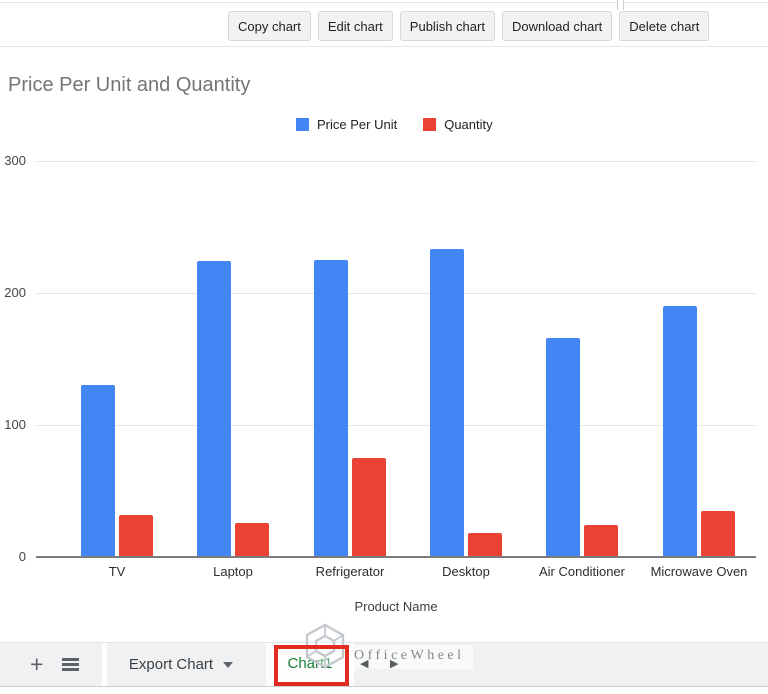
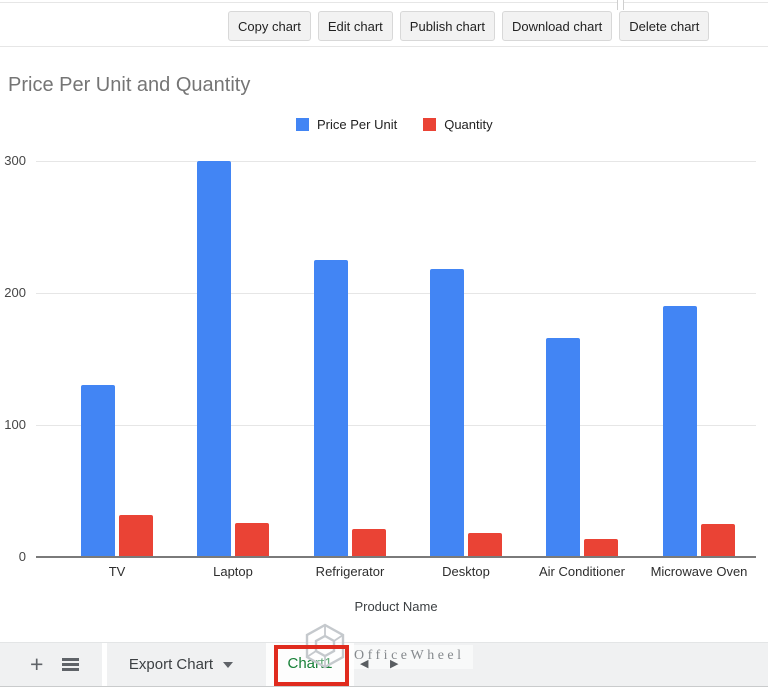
Price Per Unit/Laptop: 224 -> 300
Quantity/Refrigerator: 75 -> 21
Price Per Unit/Desktop: 233 -> 218
Quantity/Air Conditioner: 24 -> 14
Quantity/Microwave Oven: 35 -> 25
